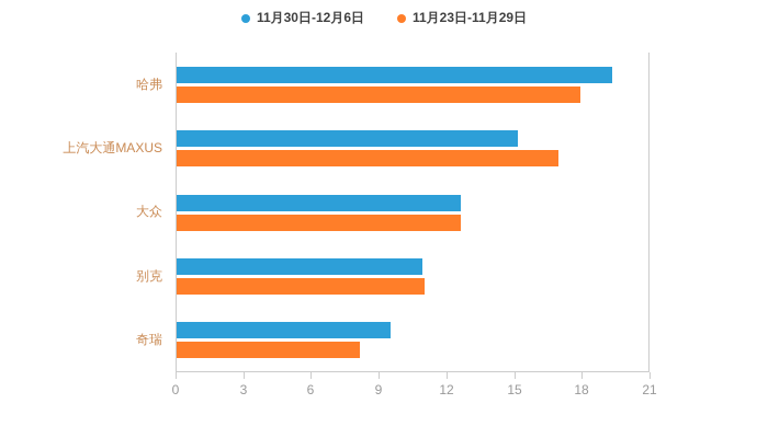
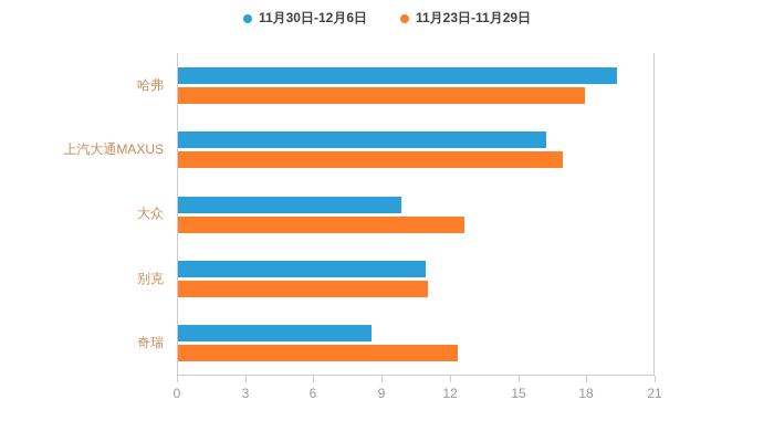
11月30日-12月6日/上汽大通MAXUS: 15.1 -> 16.2
11月30日-12月6日/大众: 12.6 -> 9.8
11月30日-12月6日/奇瑞: 9.5 -> 8.5
11月23日-11月29日/奇瑞: 8.1 -> 12.3
